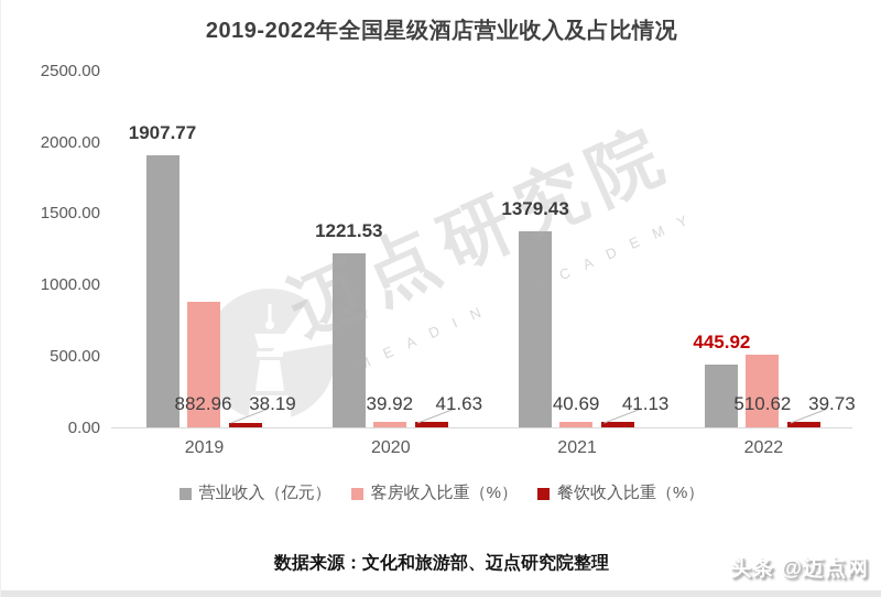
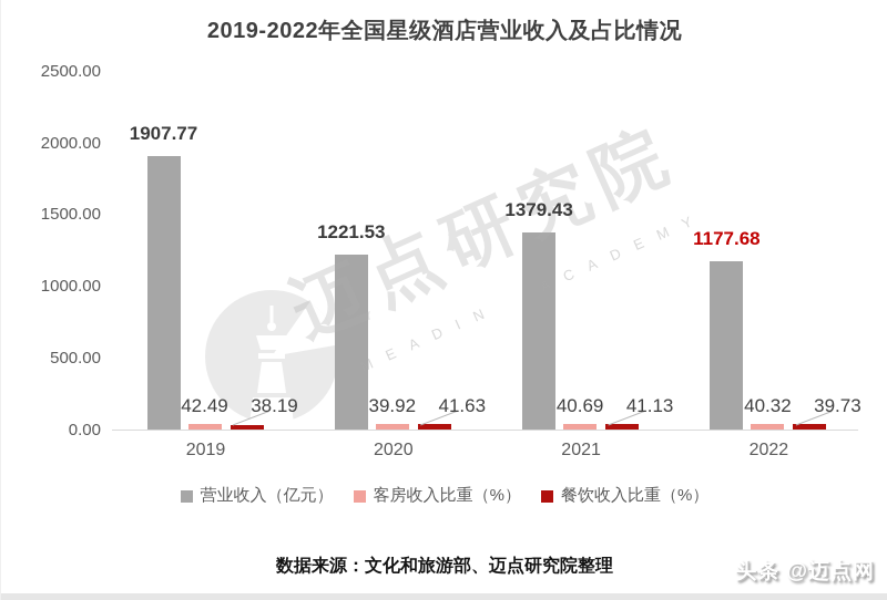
客房收入比重（%）/2019: 882.96 -> 42.49
营业收入（亿元）/2022: 445.92 -> 1177.68
客房收入比重（%）/2022: 510.62 -> 40.32
